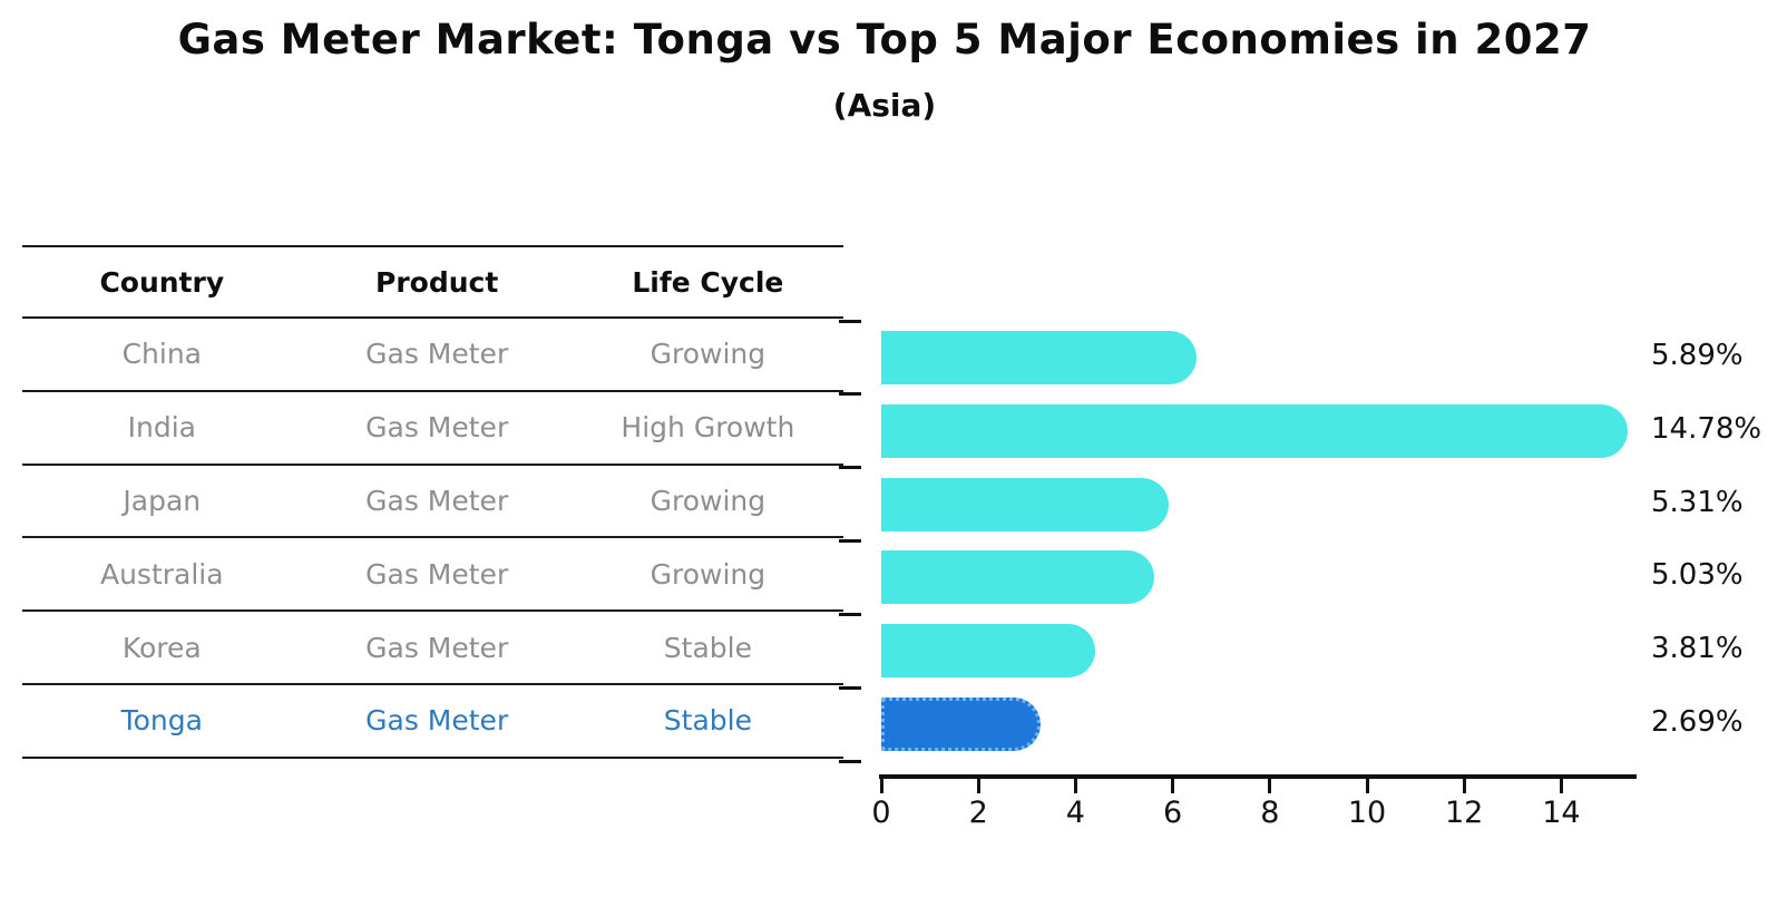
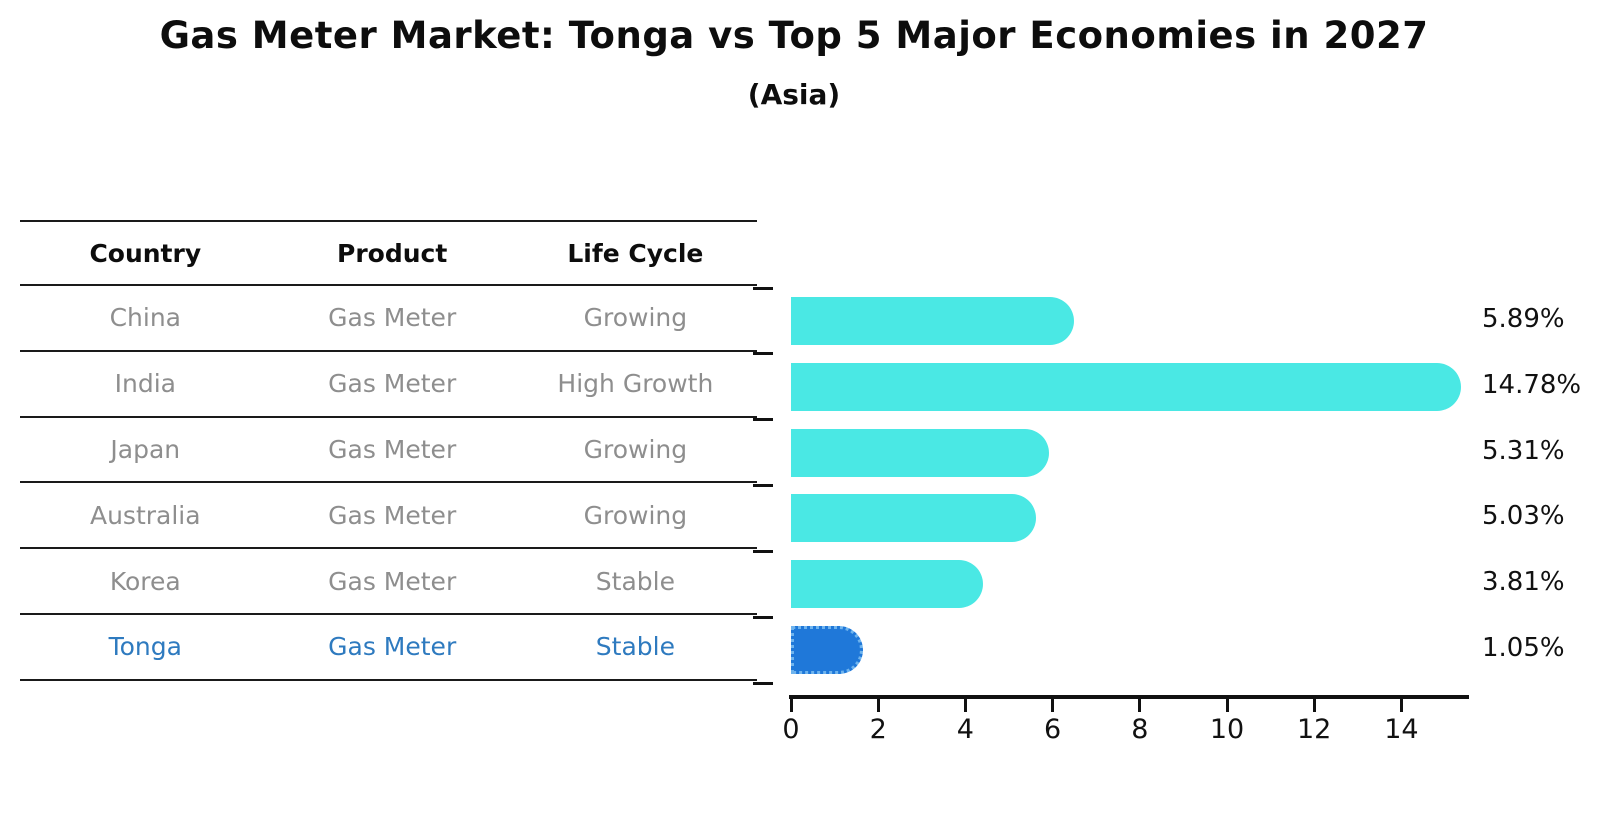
Tonga: 2.69% -> 1.05%
